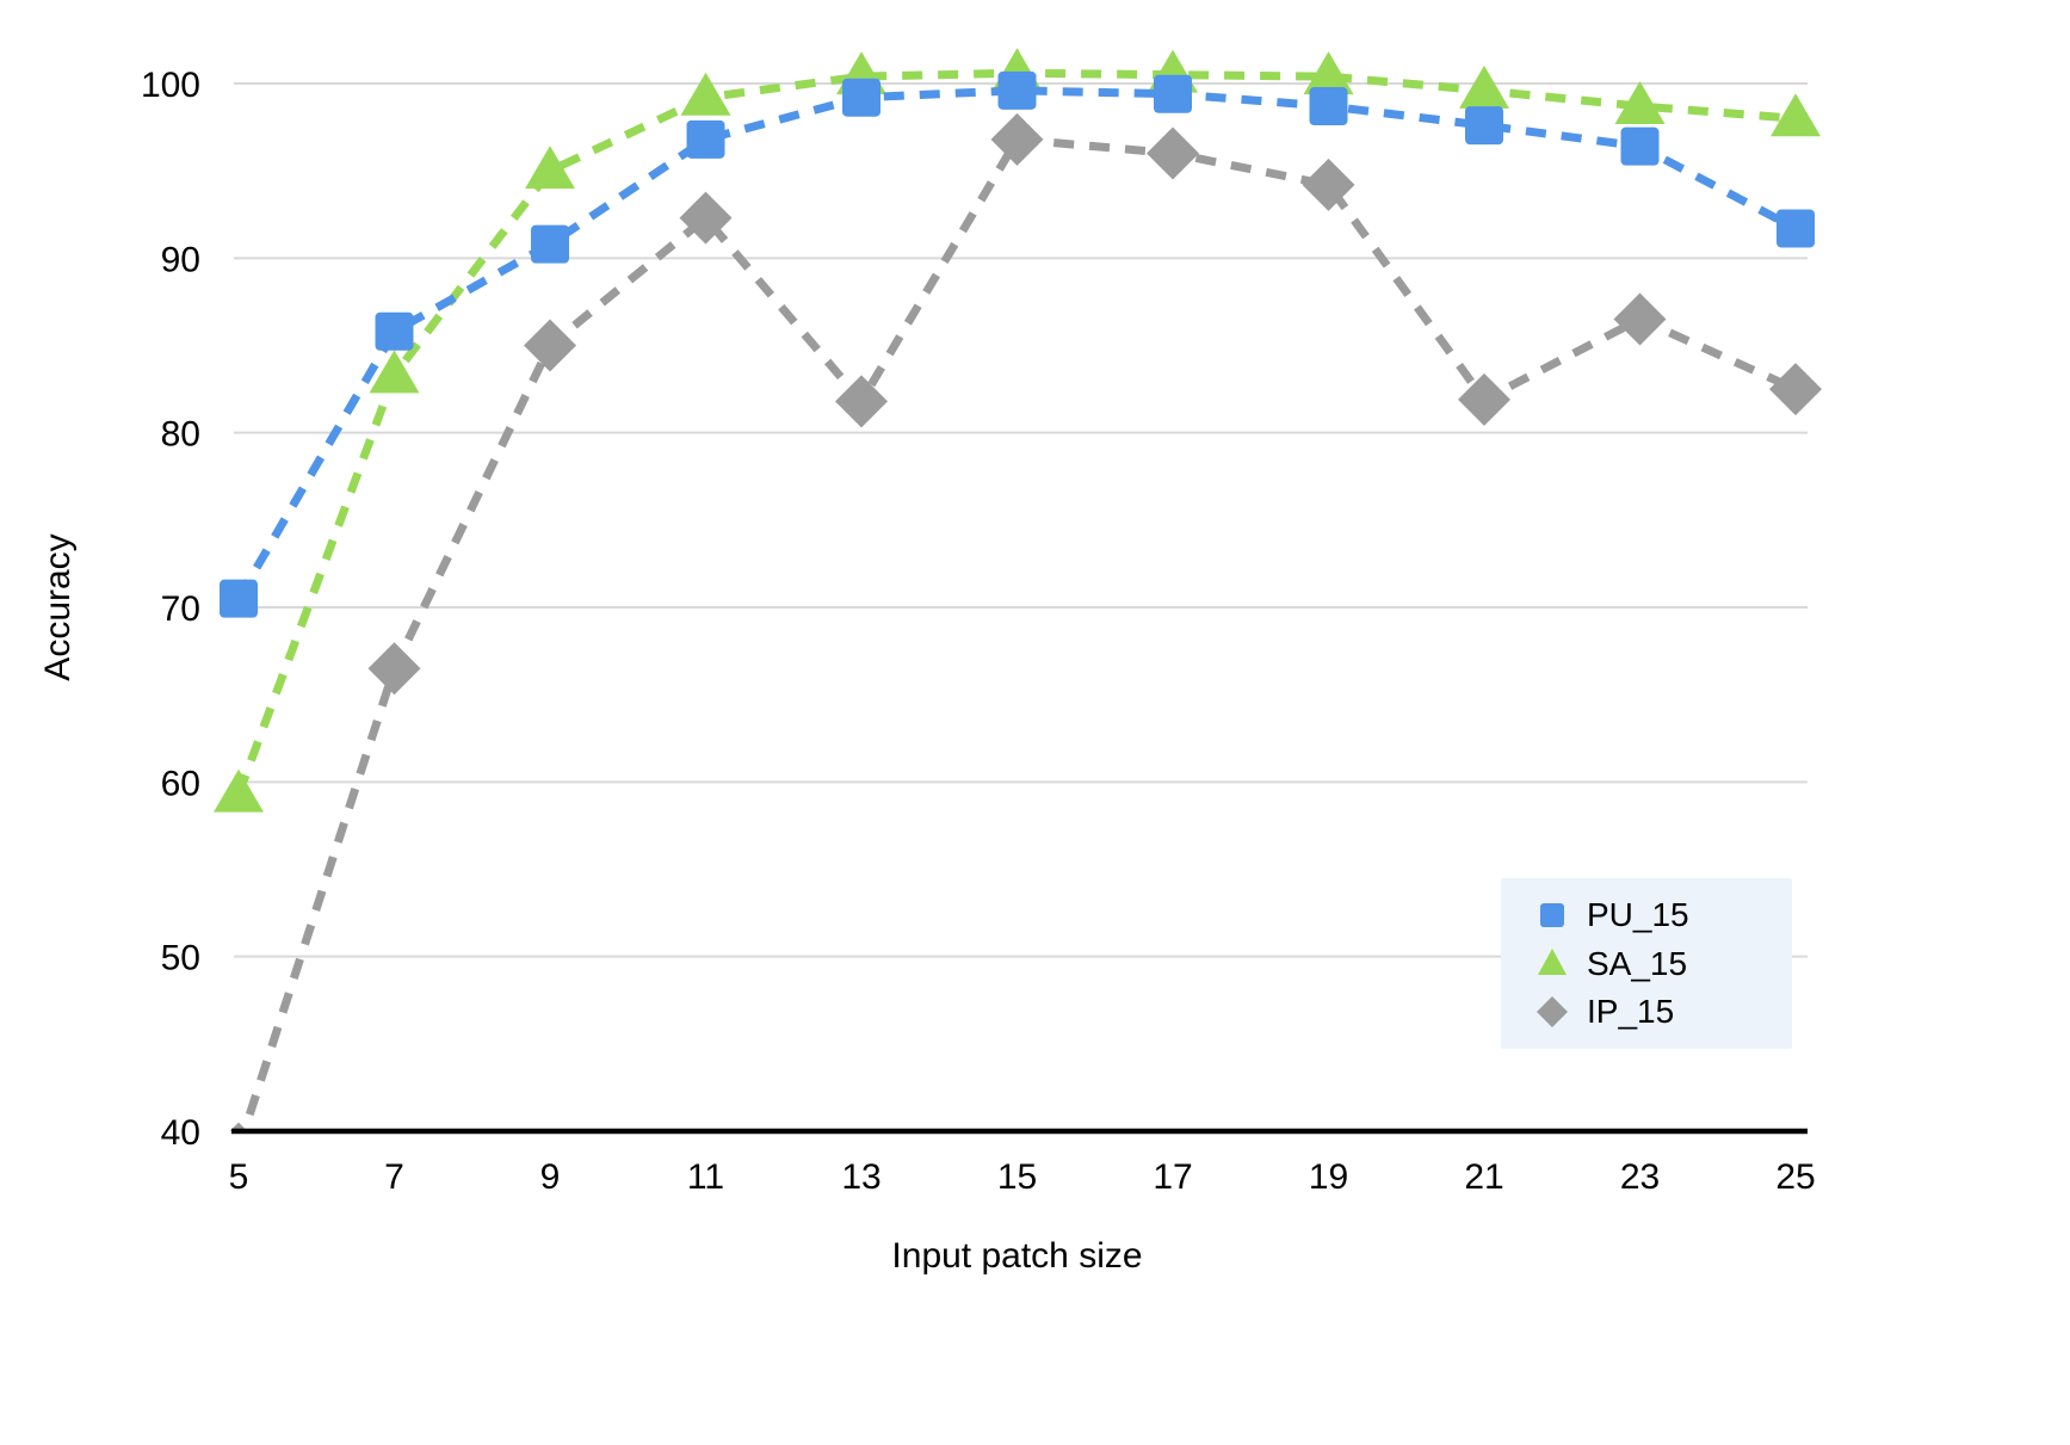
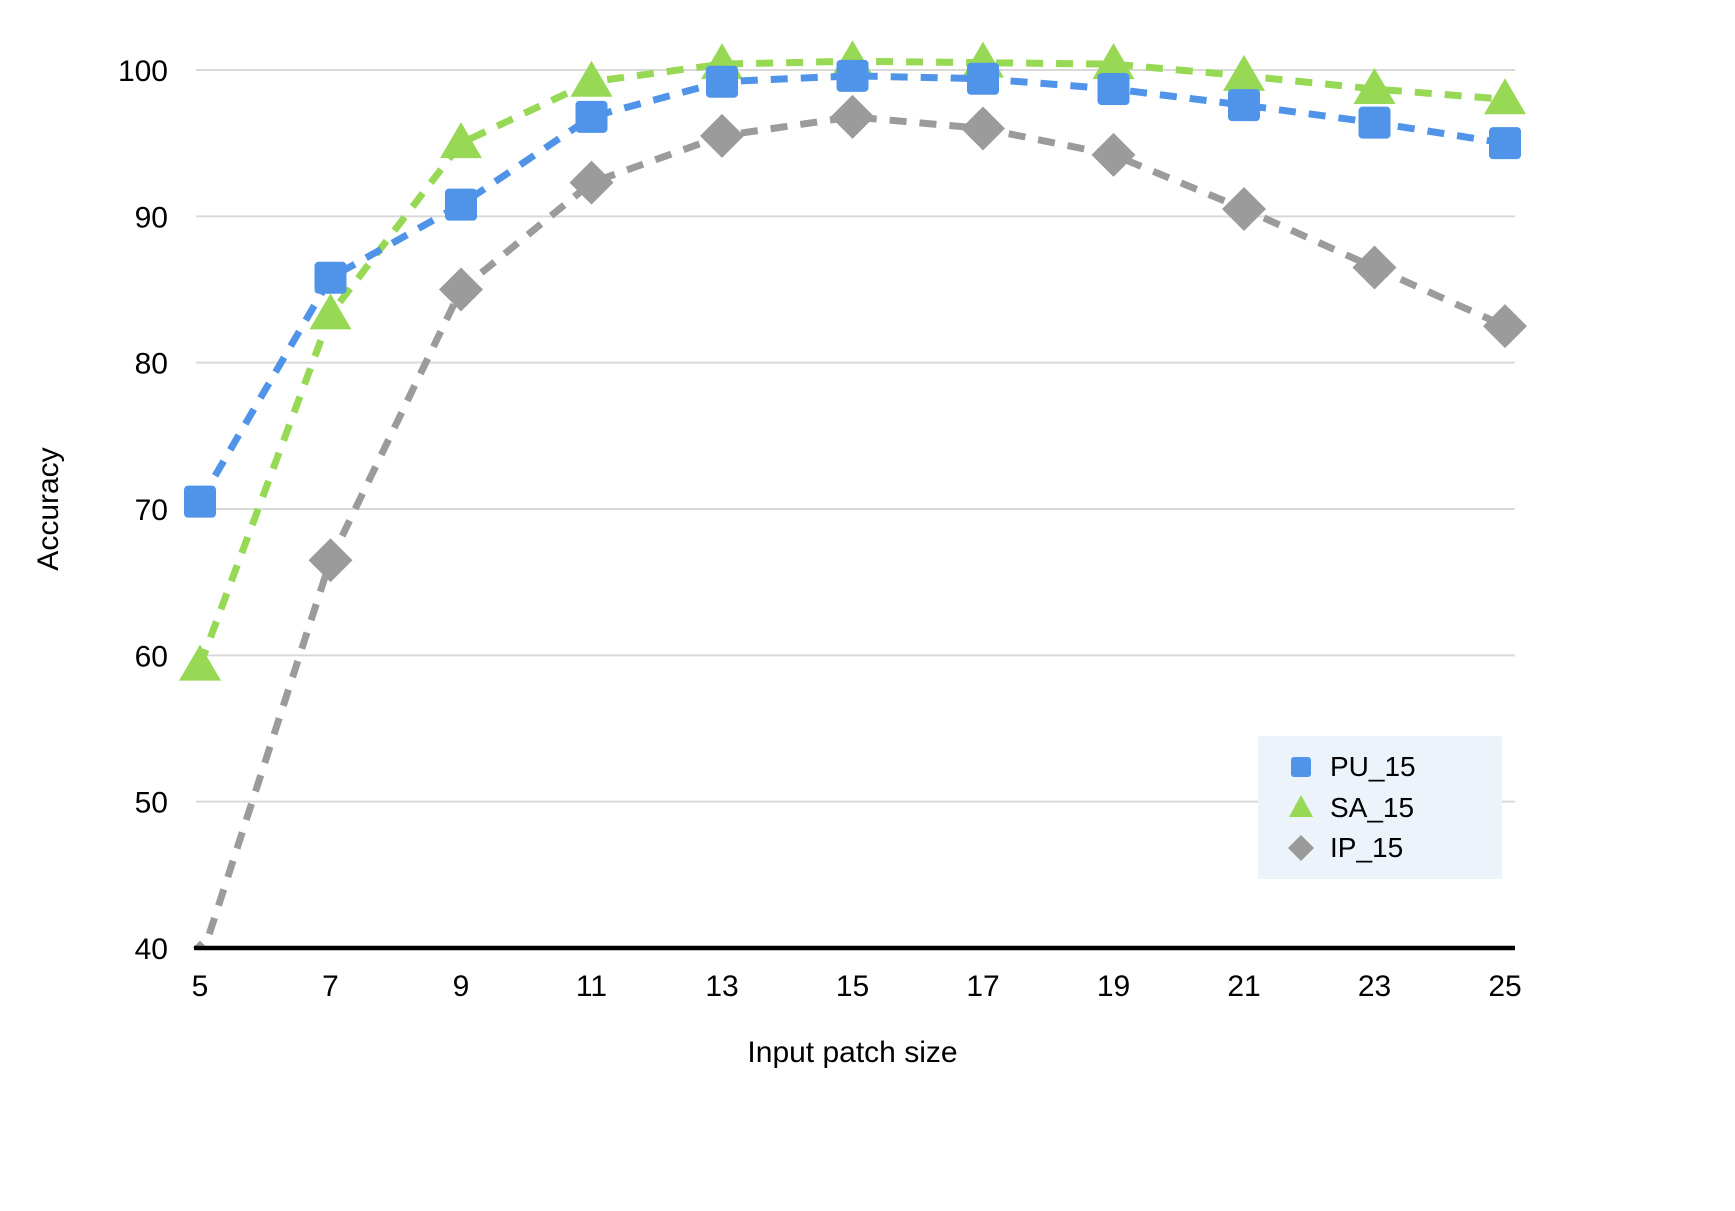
IP_15/13: 81.8 -> 95.5
IP_15/21: 81.9 -> 90.5
PU_15/25: 91.7 -> 95.0
